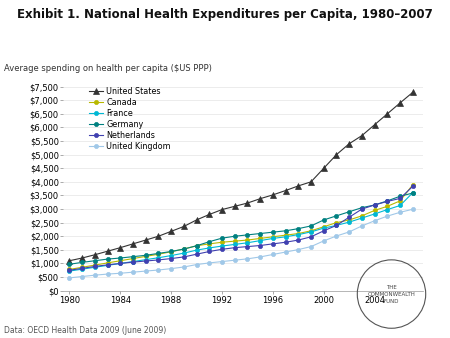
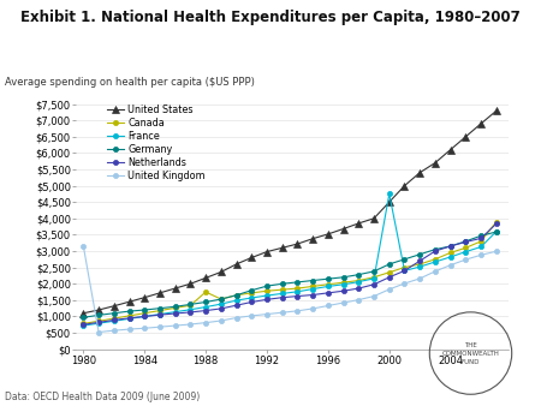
United Kingdom/1980: $470 -> $3,150
Canada/1988: $1,430 -> $1,750
France/2000: $2,300 -> $4,750
